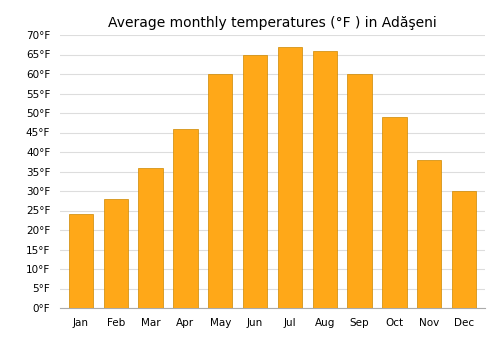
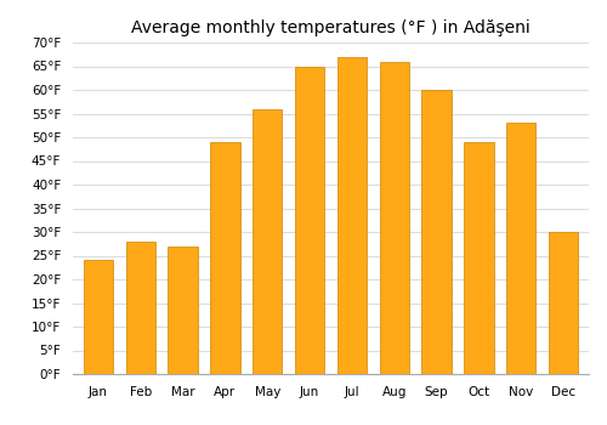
Mar: 36°F -> 27°F
Apr: 46°F -> 49°F
May: 60°F -> 56°F
Nov: 38°F -> 53°F
